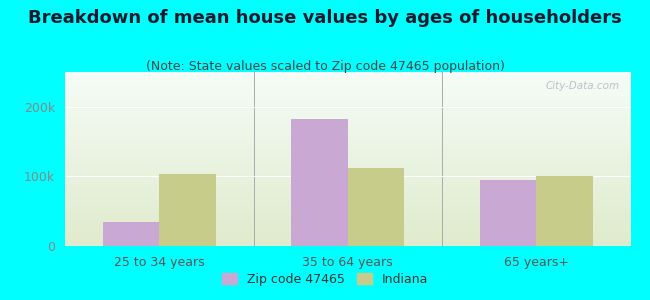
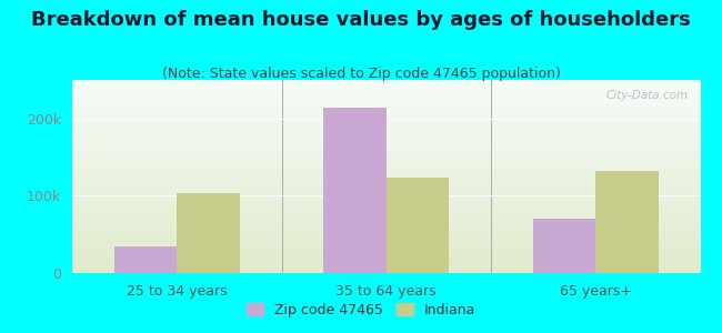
Zip code 47465/35 to 64 years: 182k -> 214k
Indiana/35 to 64 years: 112k -> 124k
Zip code 47465/65 years+: 95k -> 70k
Indiana/65 years+: 100k -> 132k
